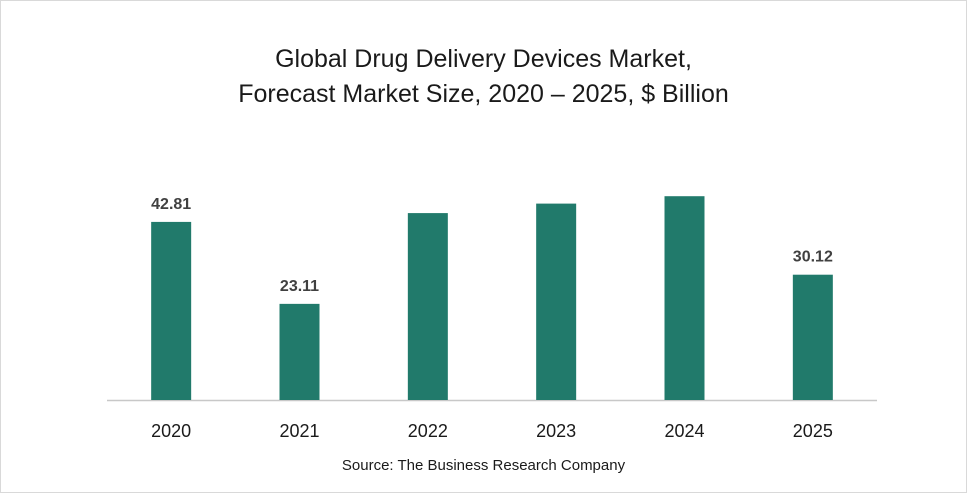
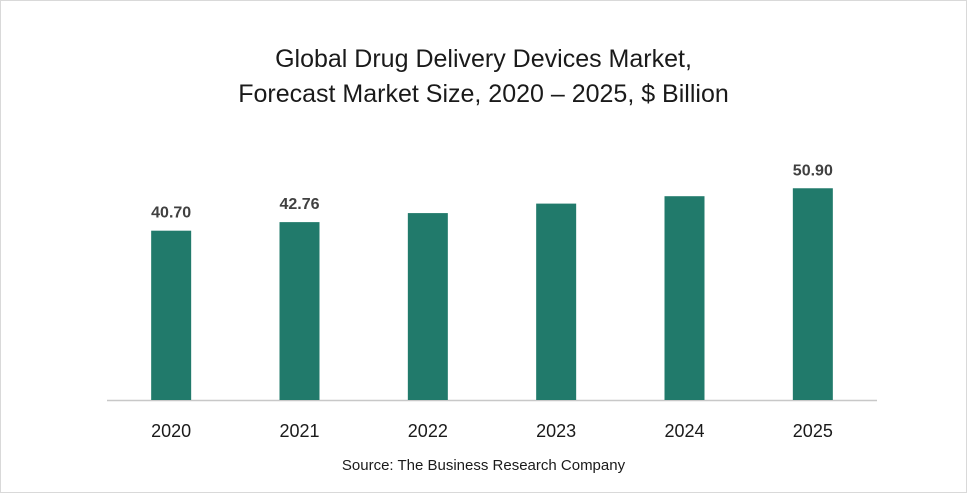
2020: 42.81 -> 40.70
2021: 23.11 -> 42.76
2025: 30.12 -> 50.90
